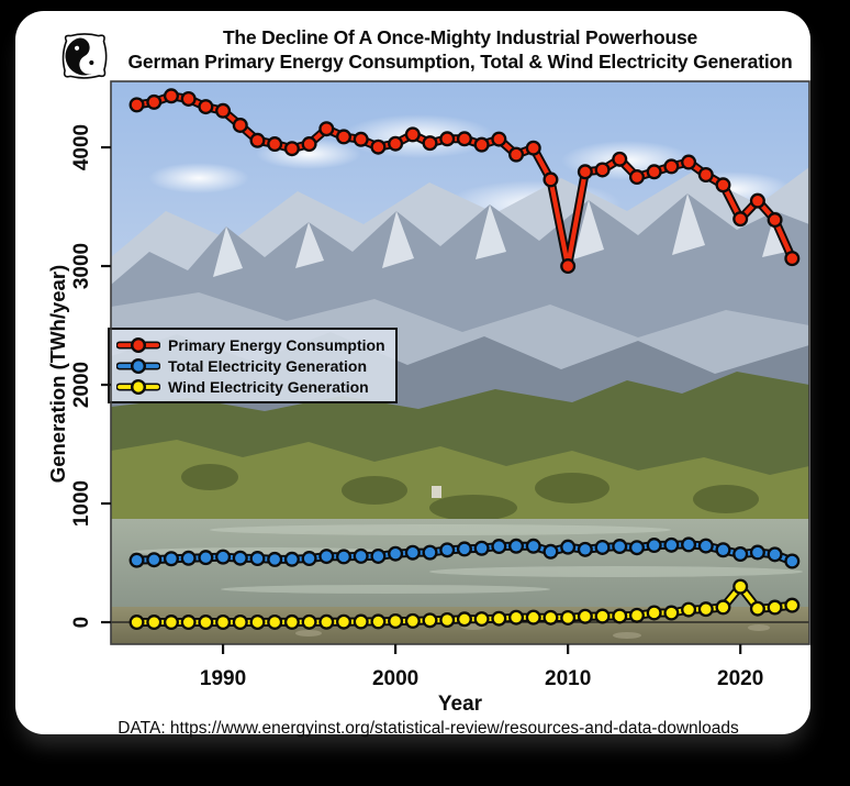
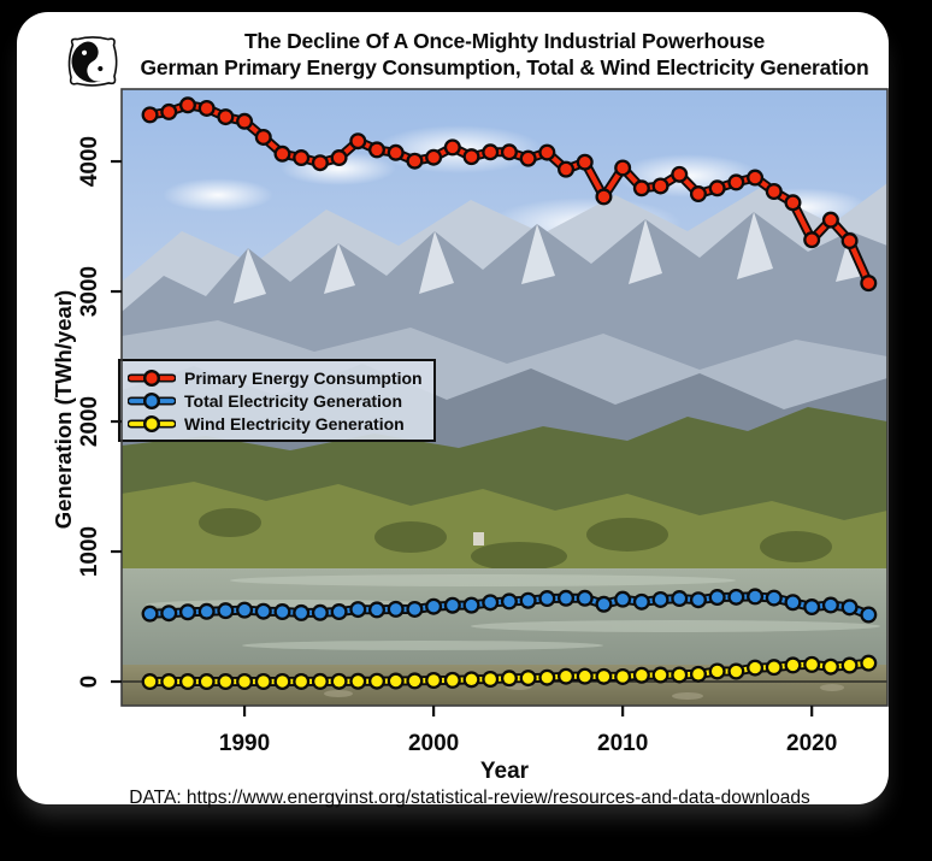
Primary Energy Consumption/2010: 3000 -> 3950
Wind Electricity Generation/2020: 300 -> 130
